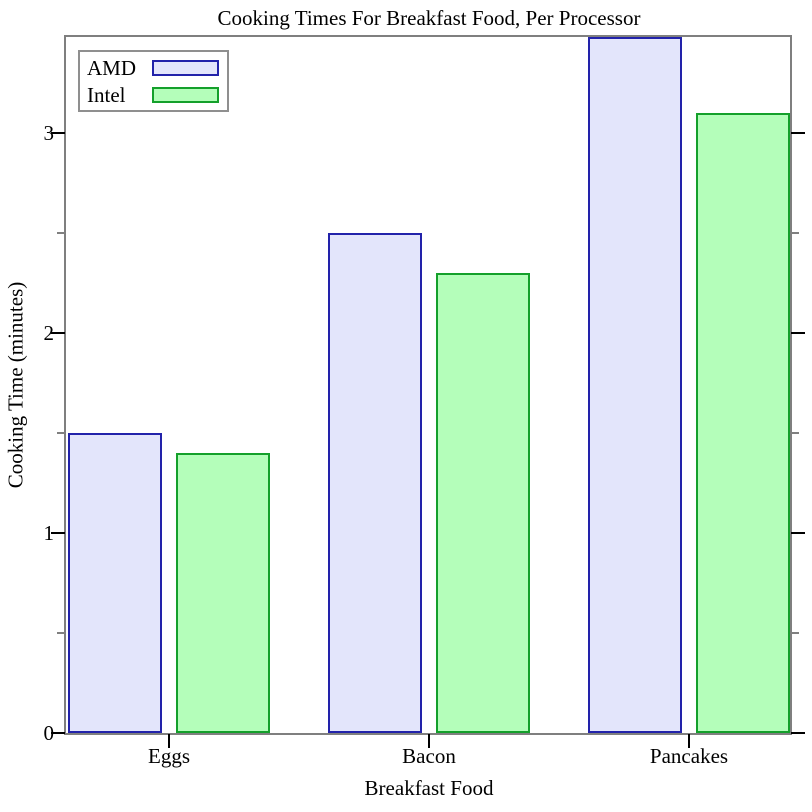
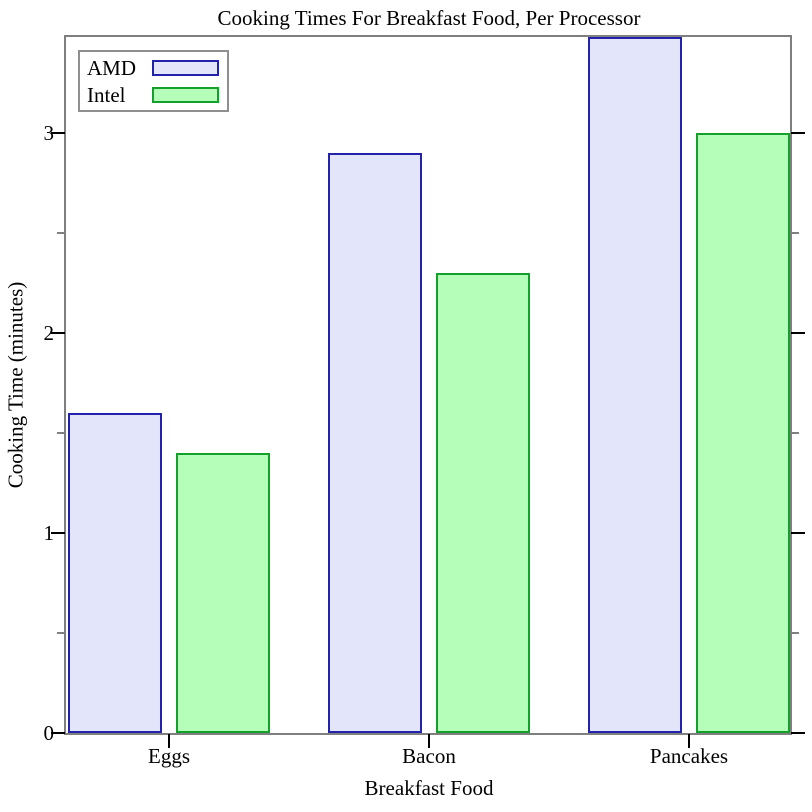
AMD/Eggs: 1.5 -> 1.6
AMD/Bacon: 2.5 -> 2.9
Intel/Pancakes: 3.1 -> 3.0
